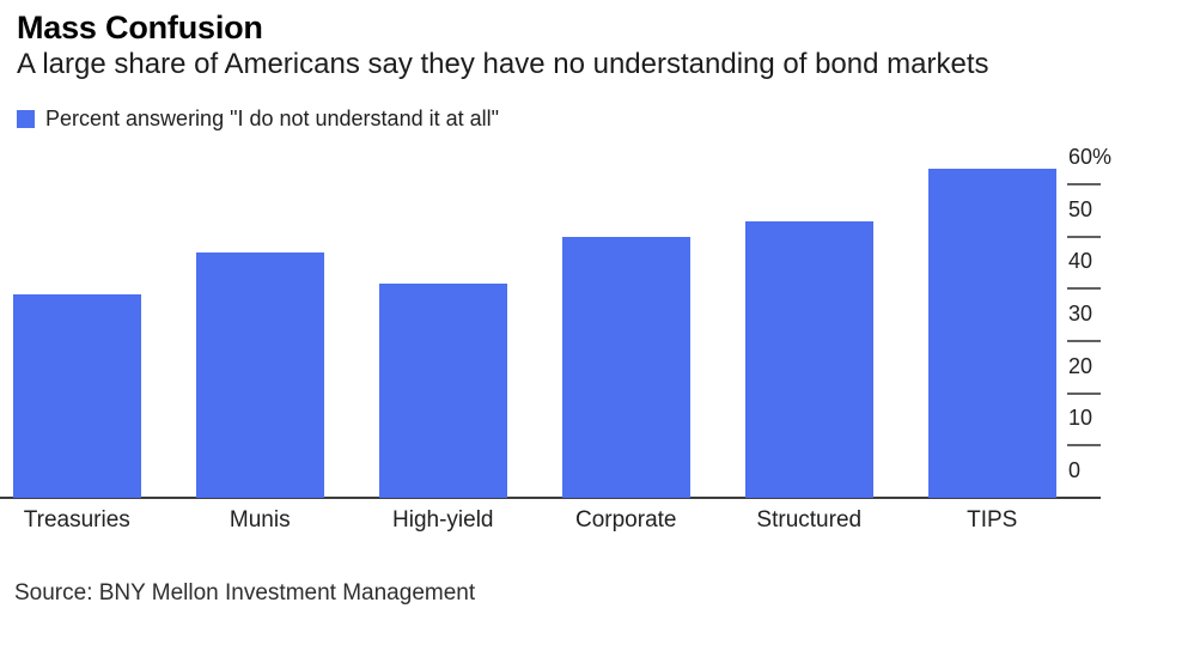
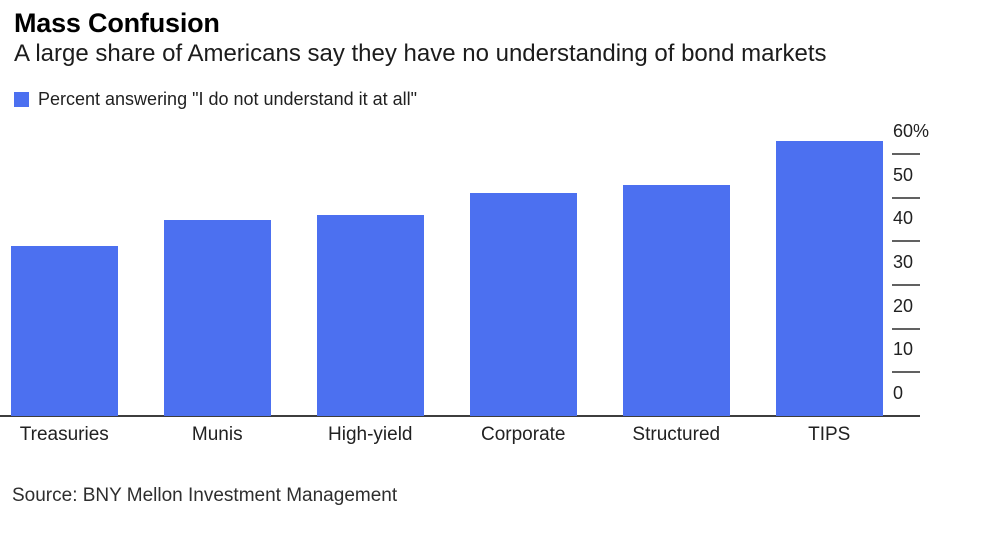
Munis: 47% -> 45%
High-yield: 41% -> 46%
Corporate: 50% -> 51%
